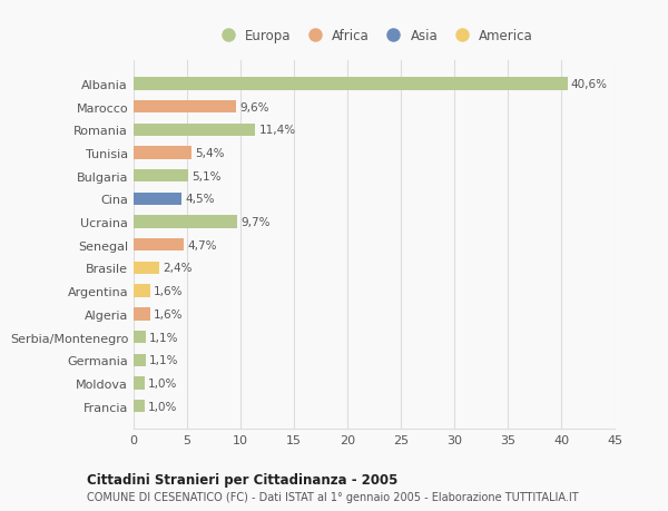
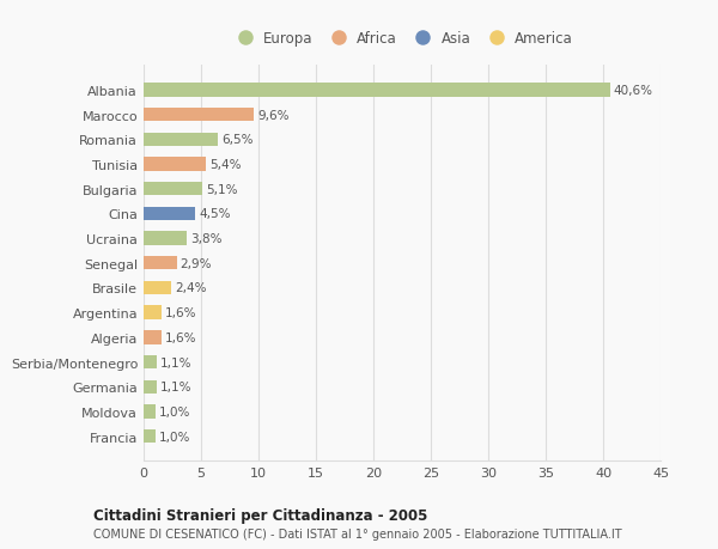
Romania: 11,4% -> 6,5%
Ucraina: 9,7% -> 3,8%
Senegal: 4,7% -> 2,9%
